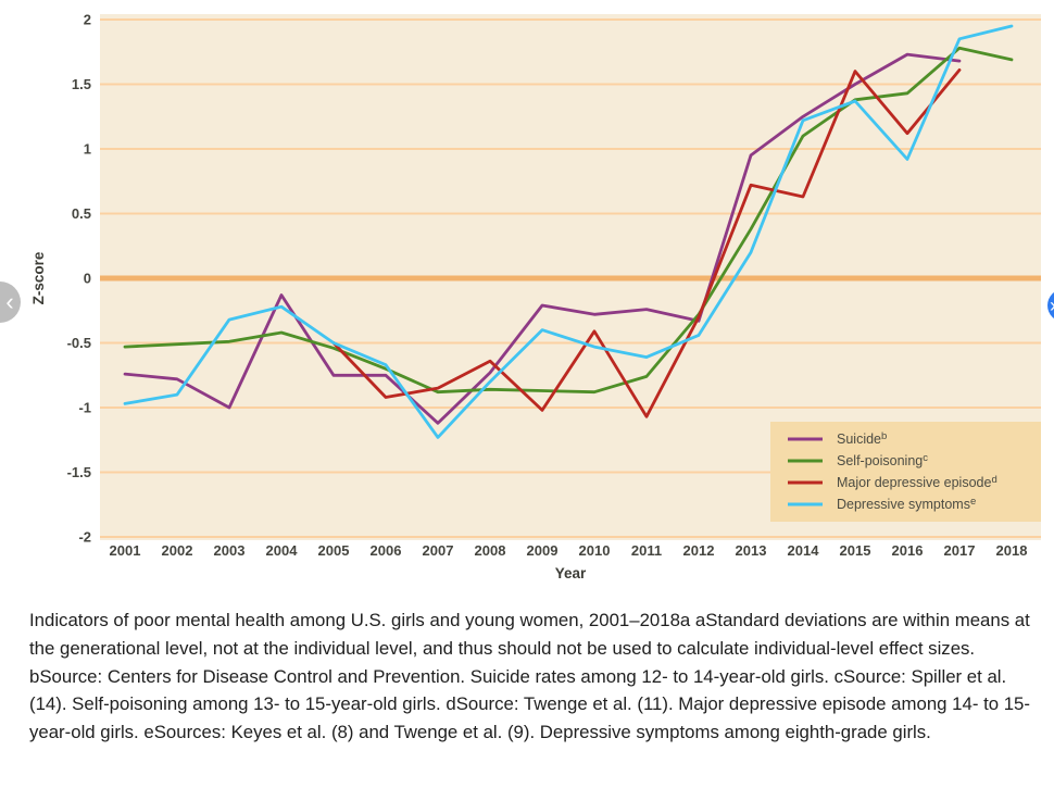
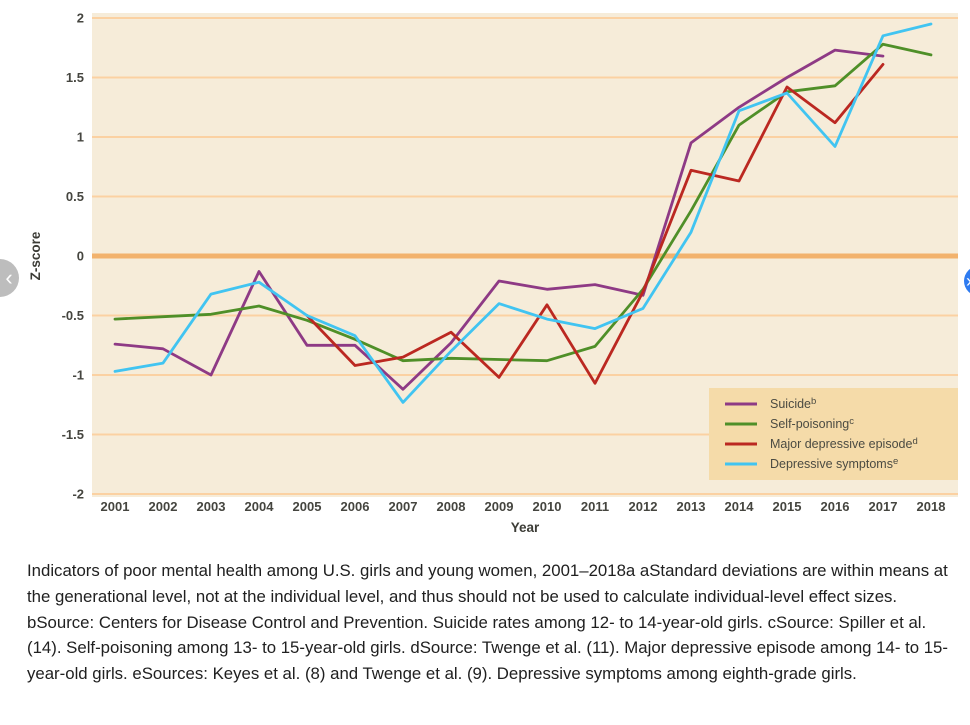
Major depressive episode/2015: 1.60 -> 1.42
